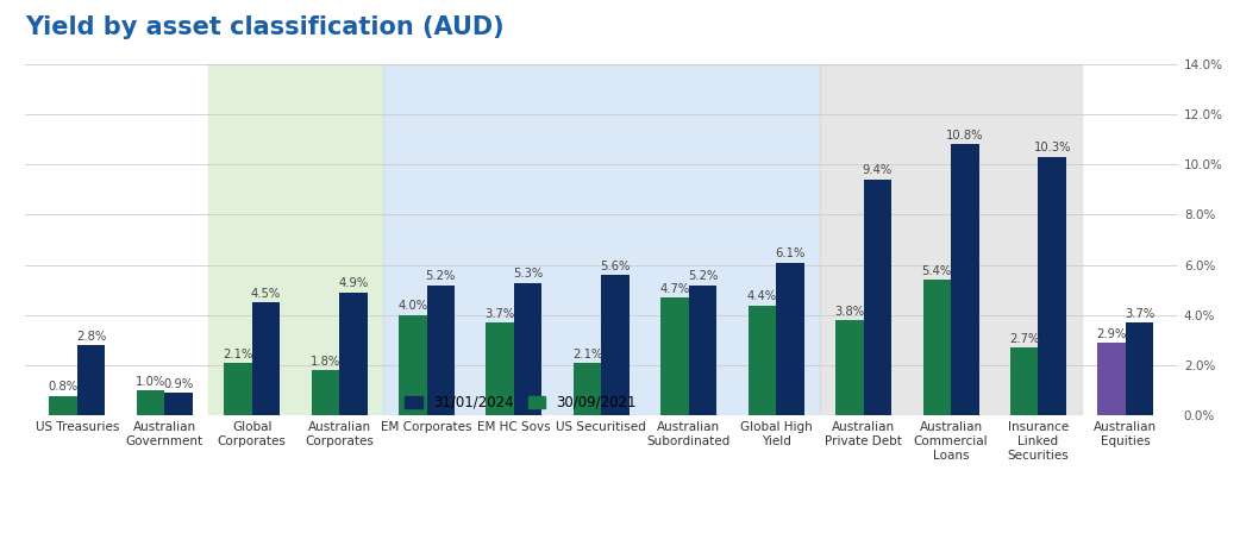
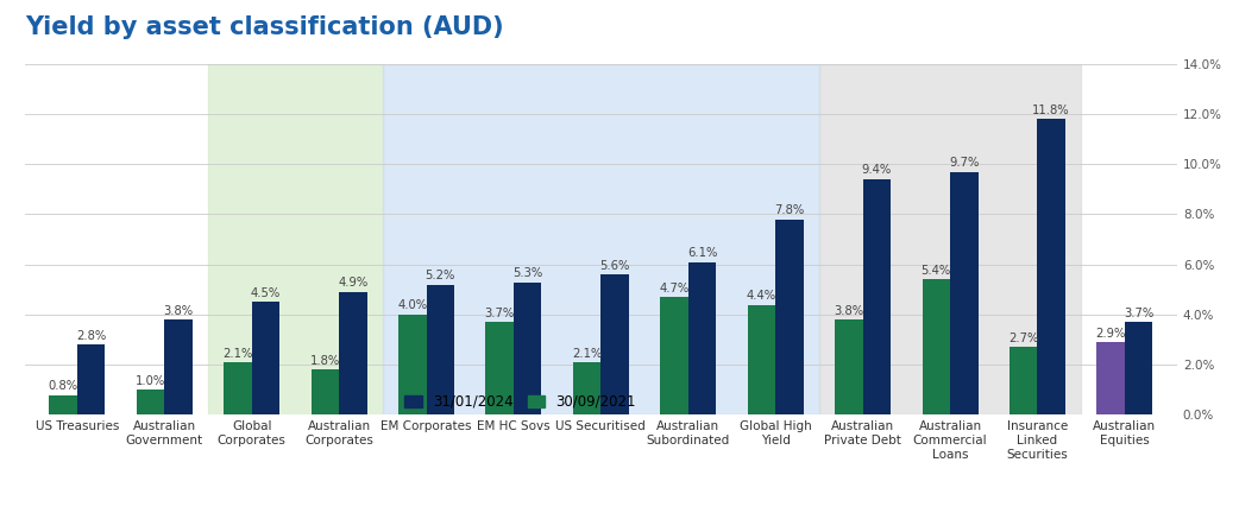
31/01/2024/Australian Government: 0.9% -> 3.8%
31/01/2024/Australian Subordinated: 5.2% -> 6.1%
31/01/2024/Global High Yield: 6.1% -> 7.8%
31/01/2024/Australian Commercial Loans: 10.8% -> 9.7%
31/01/2024/Insurance Linked Securities: 10.3% -> 11.8%
